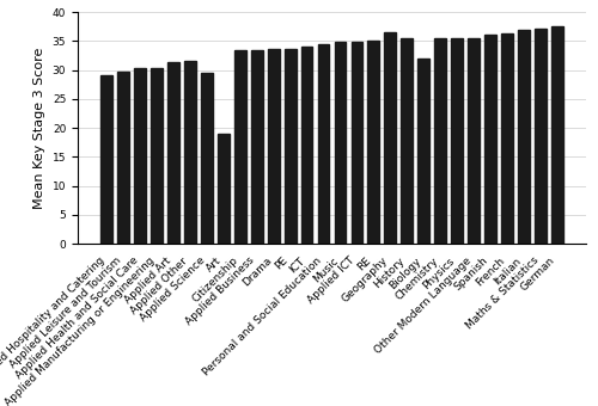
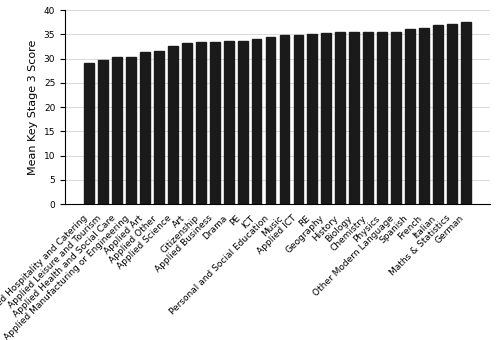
Applied Science: 29.5 -> 32.7
Art: 19.0 -> 33.3
Geography: 36.5 -> 35.3
Biology: 32.0 -> 35.5
